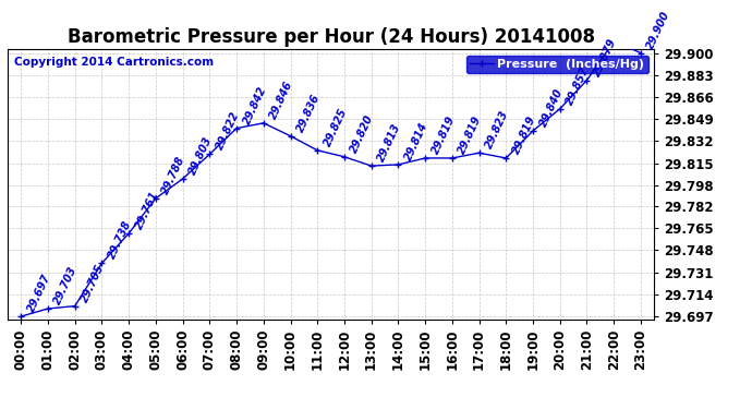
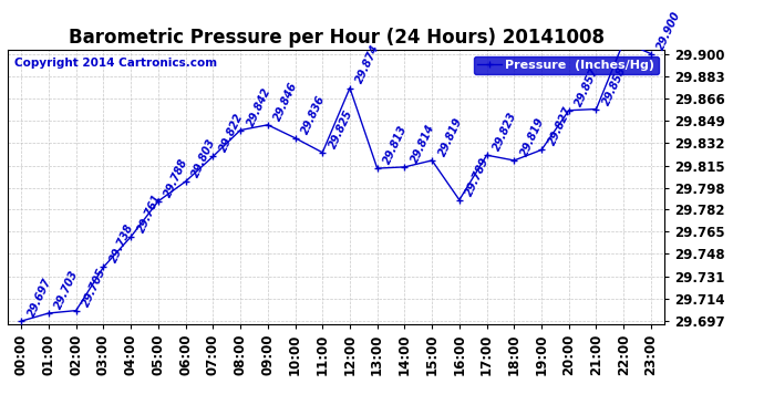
12:00: 29.820 -> 29.874
16:00: 29.819 -> 29.789
19:00: 29.840 -> 29.827
21:00: 29.879 -> 29.858
